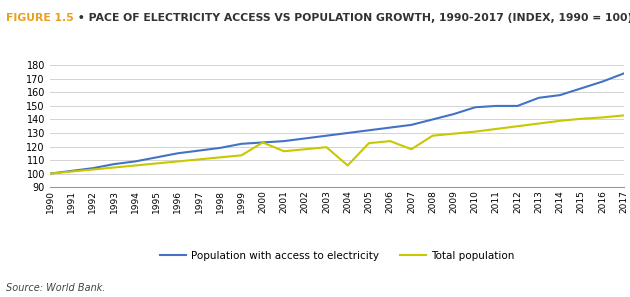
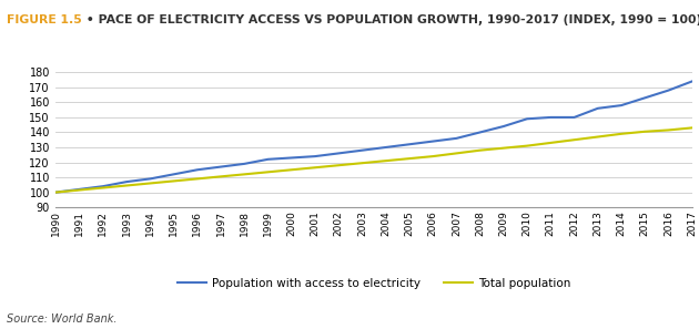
Total population/2000: 123 -> 115
Total population/2004: 106 -> 121
Total population/2007: 118 -> 126
